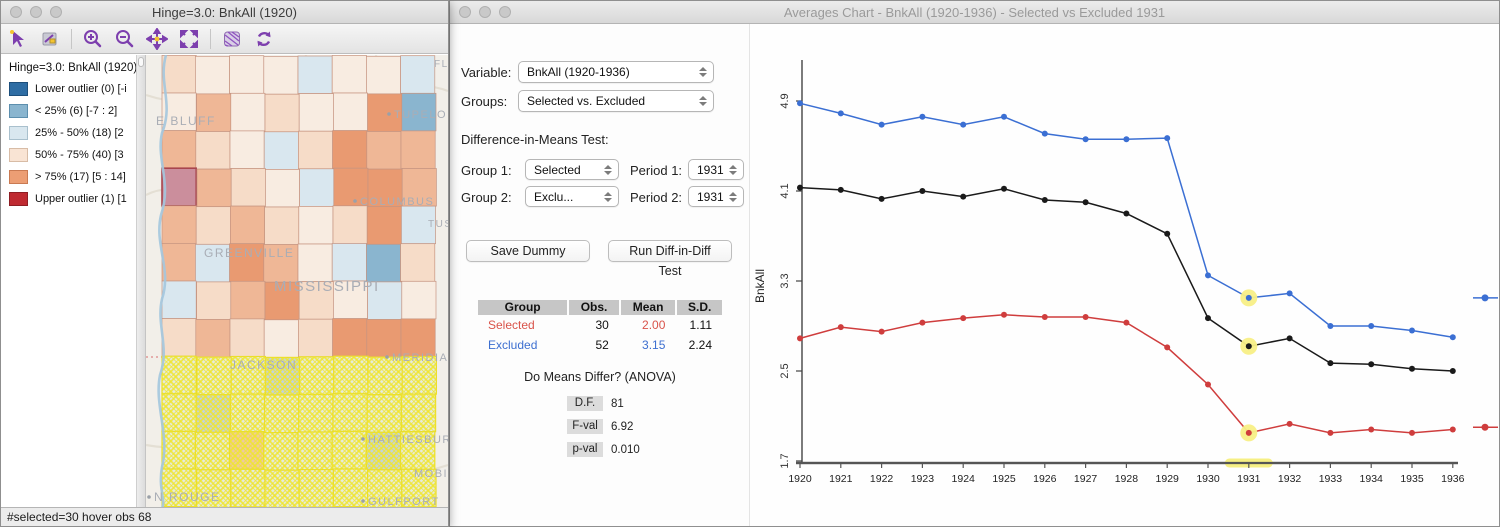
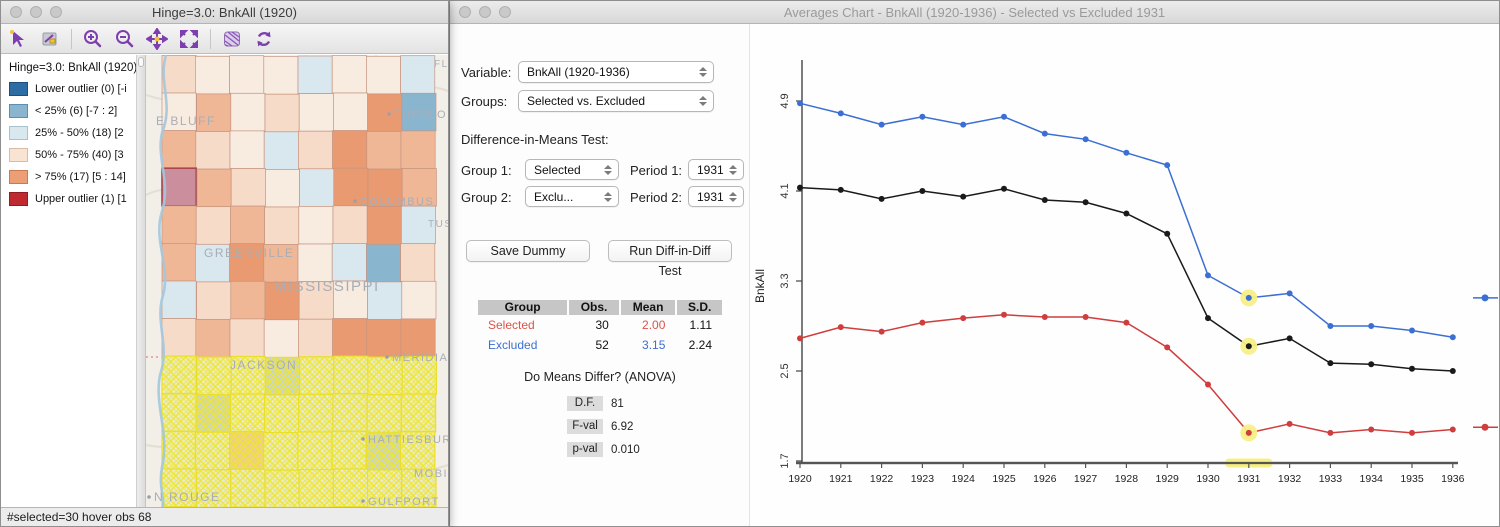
Excluded/1928: 4.56 -> 4.44
Excluded/1929: 4.57 -> 4.33
